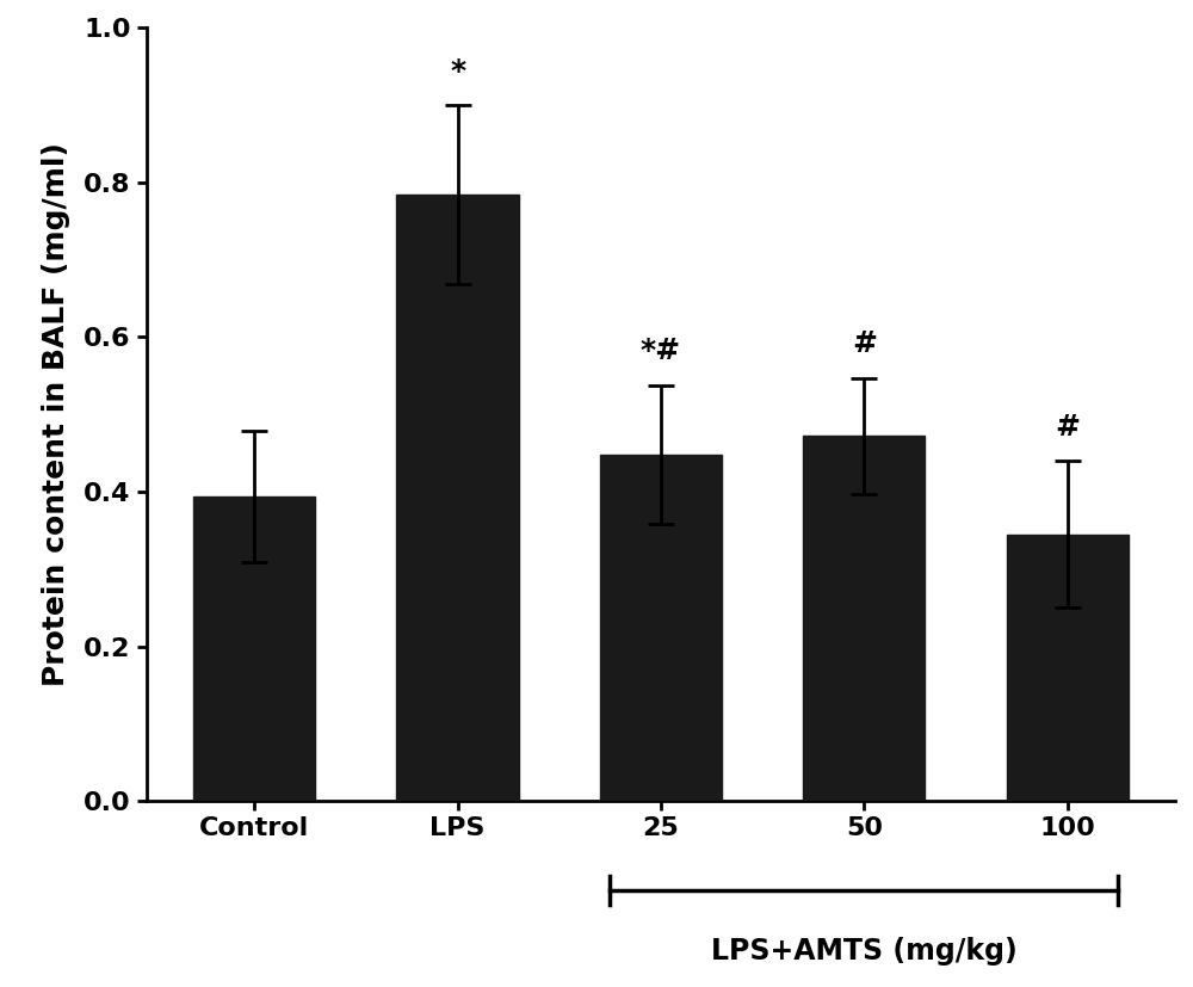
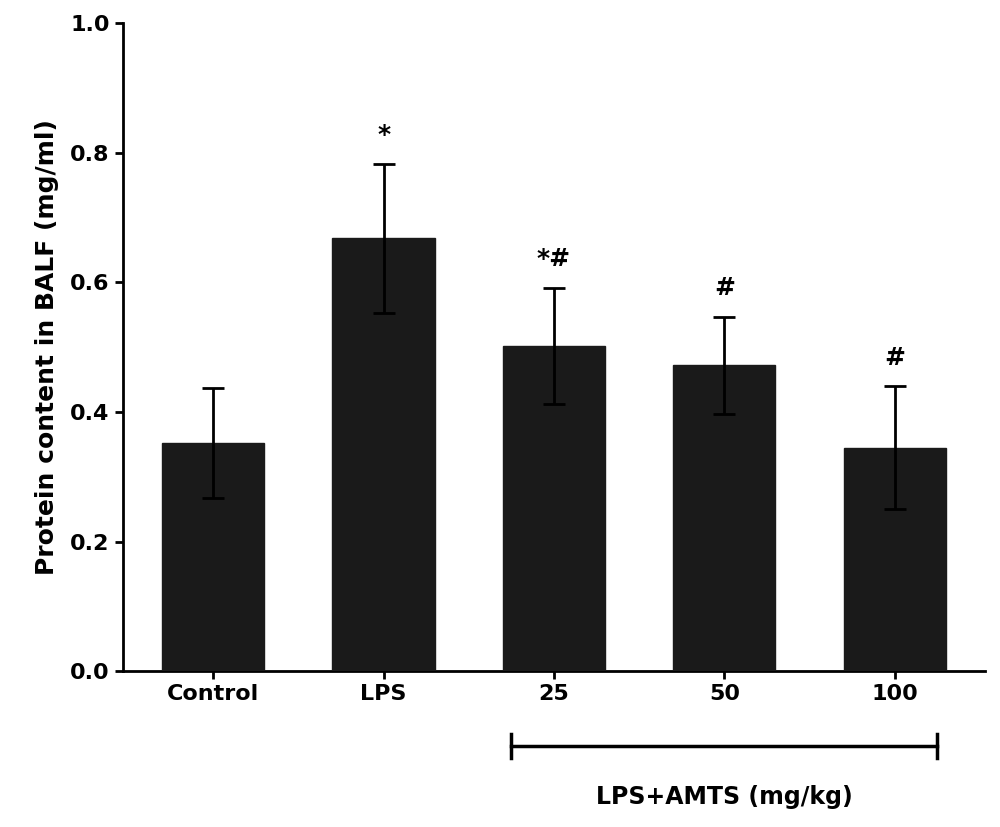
Control: 0.394 -> 0.352
LPS: 0.784 -> 0.668
25: 0.448 -> 0.502
